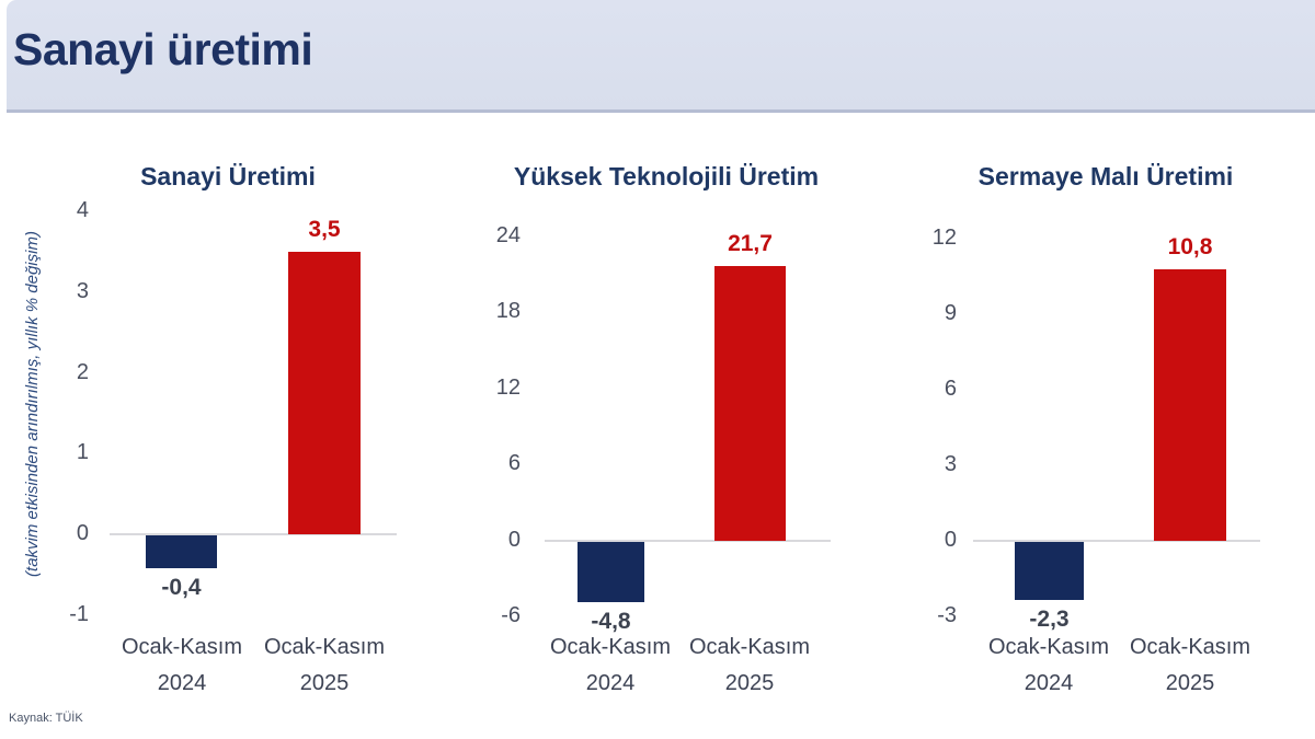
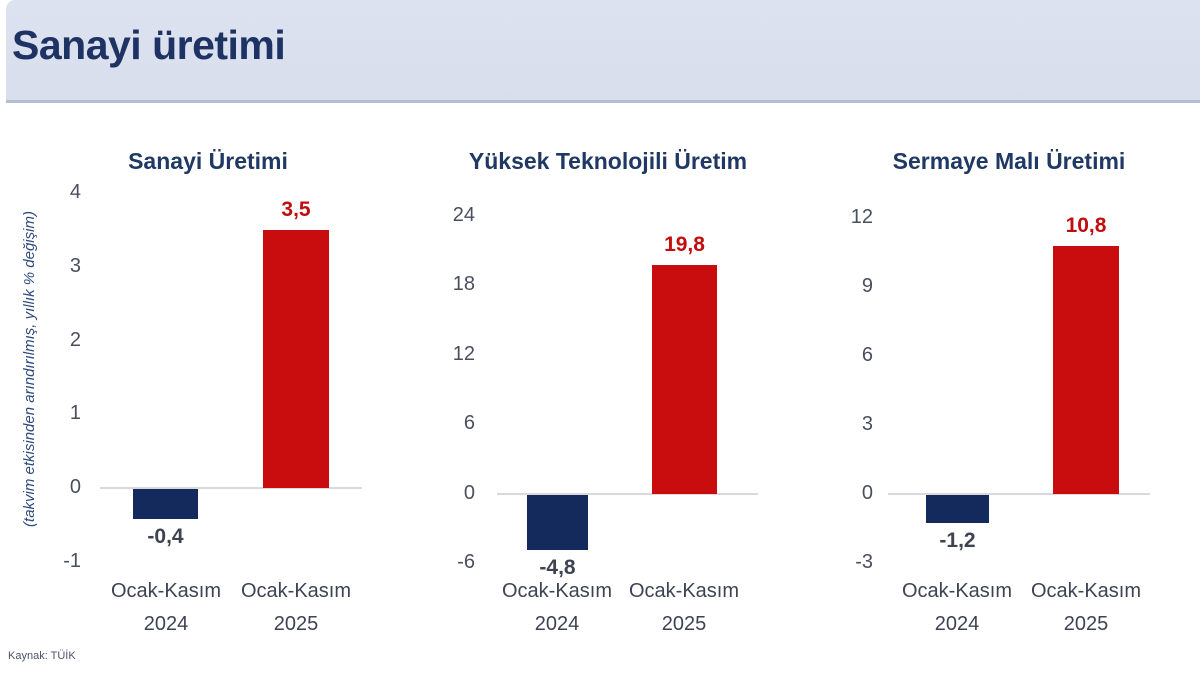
Yüksek Teknolojili Üretim/Ocak-Kasım 2025: 21,7 -> 19,8
Sermaye Malı Üretimi/Ocak-Kasım 2024: -2,3 -> -1,2
